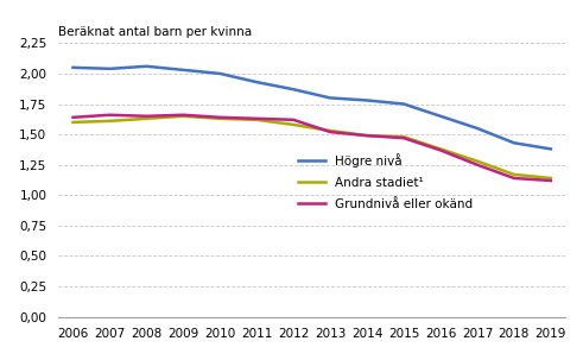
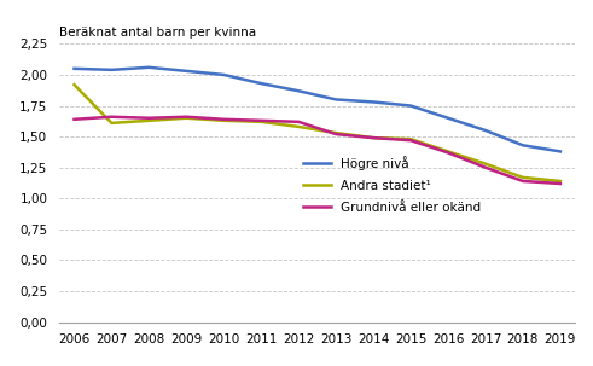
Andra stadiet¹/2006: 1,60 -> 1,92
